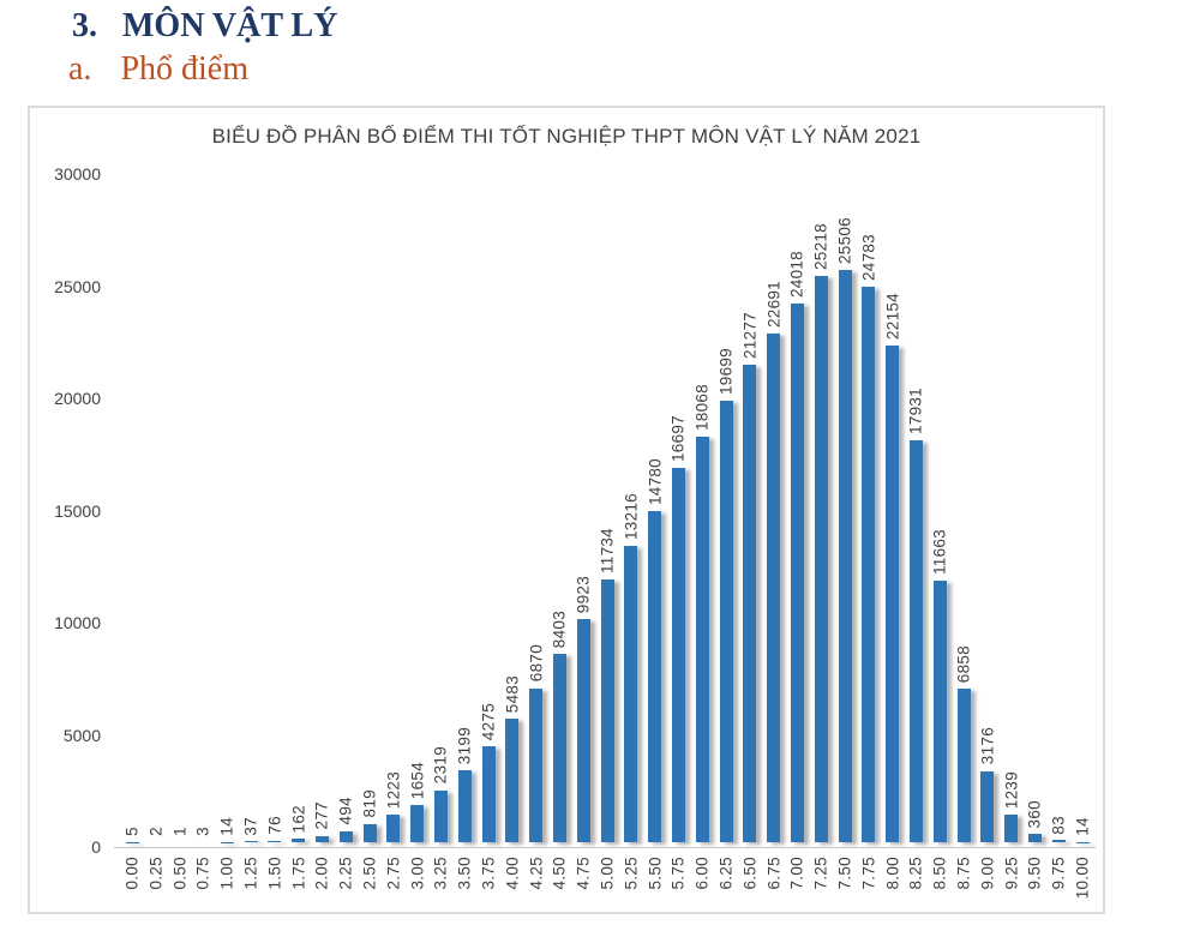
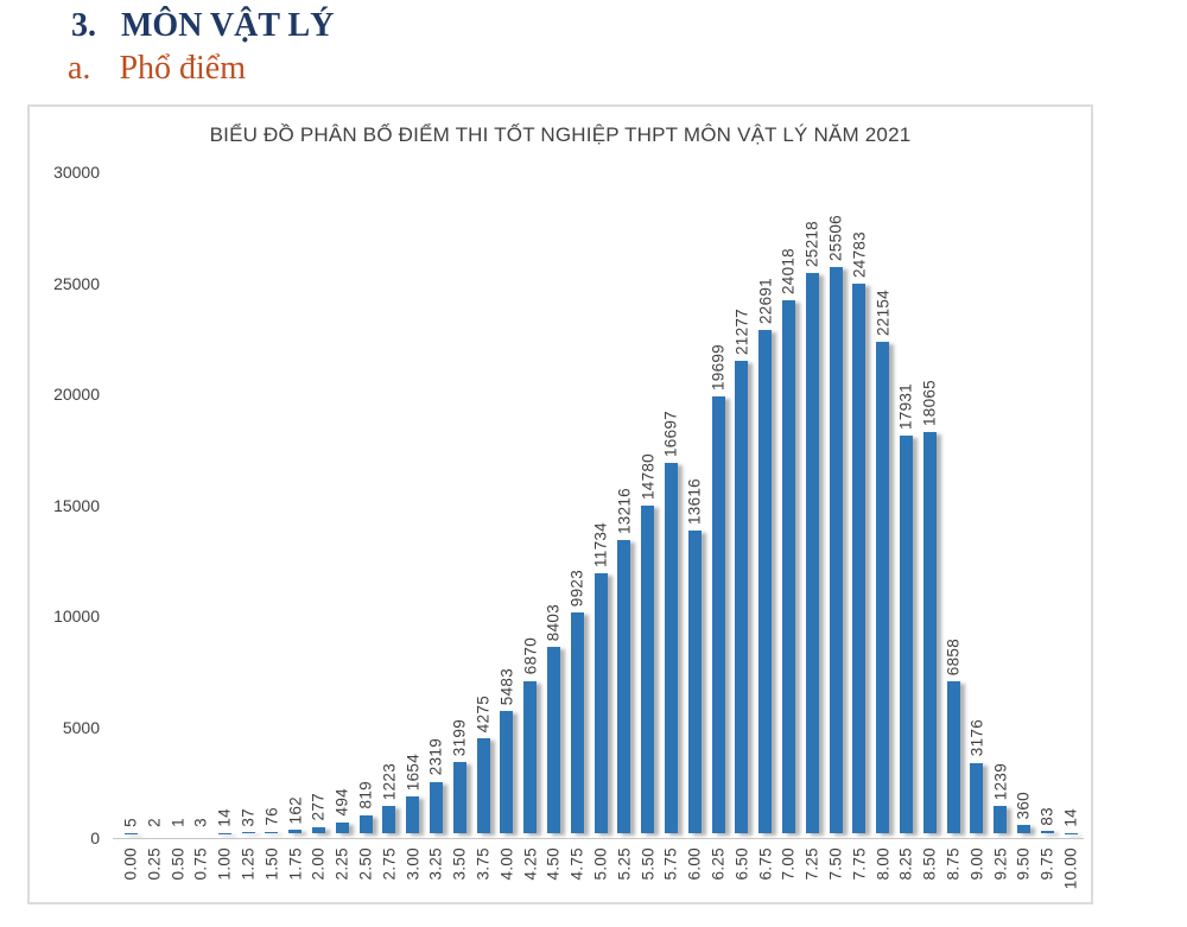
6.00: 18068 -> 13616
8.50: 11663 -> 18065
